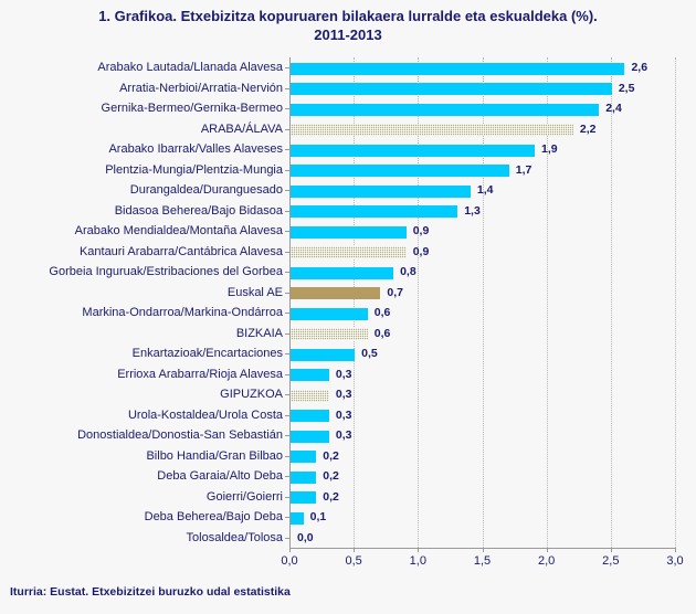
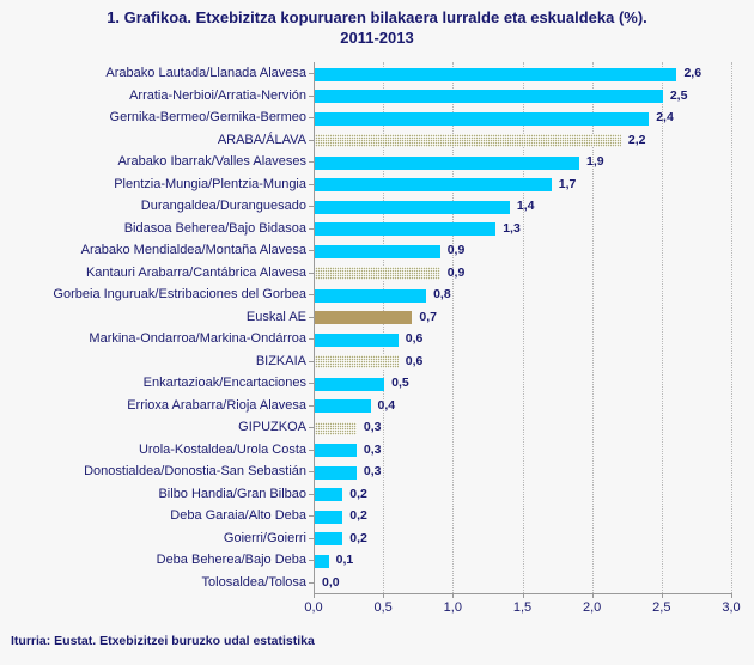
Errioxa Arabarra/Rioja Alavesa: 0,3 -> 0,4
